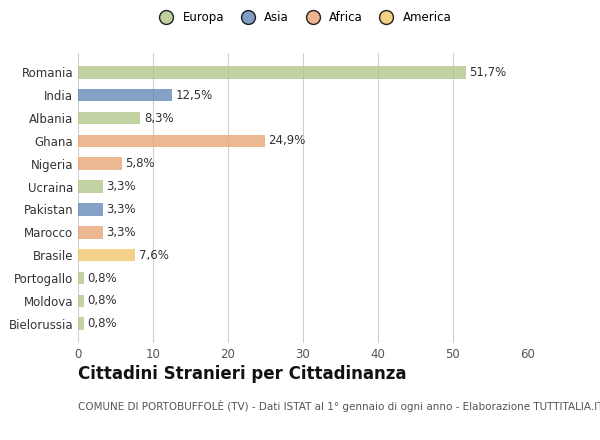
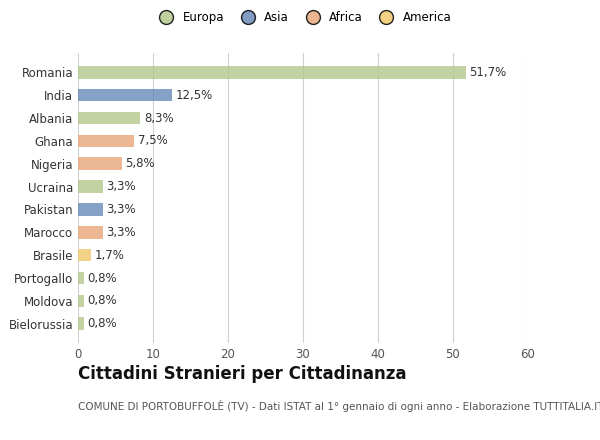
Ghana: 24,9% -> 7,5%
Brasile: 7,6% -> 1,7%
